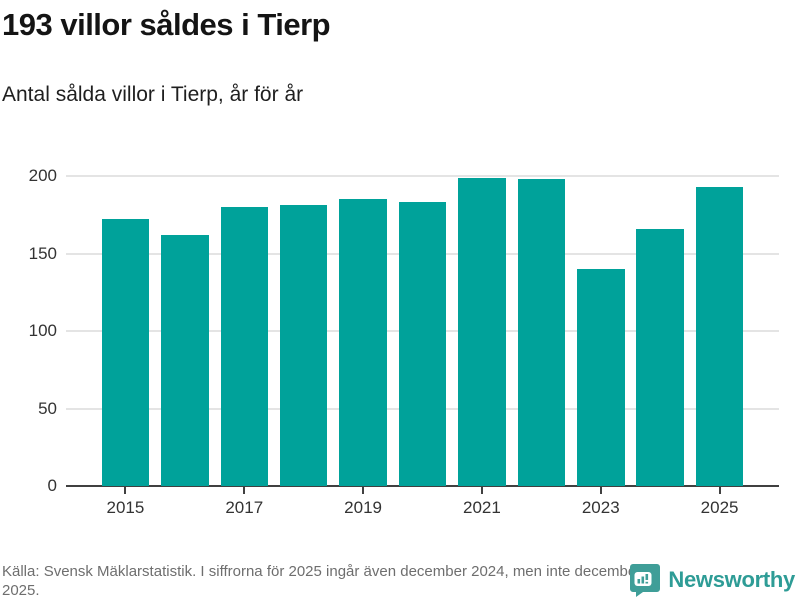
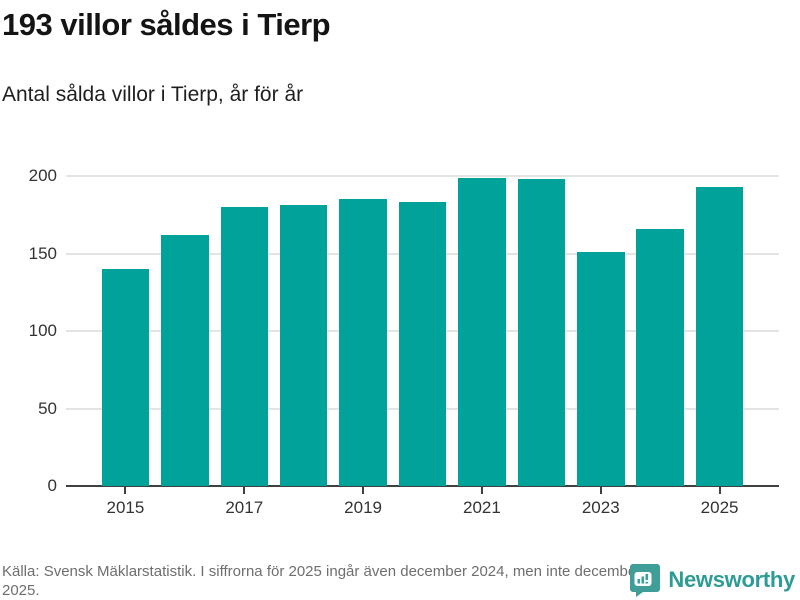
2015: 172 -> 140
2023: 140 -> 151
